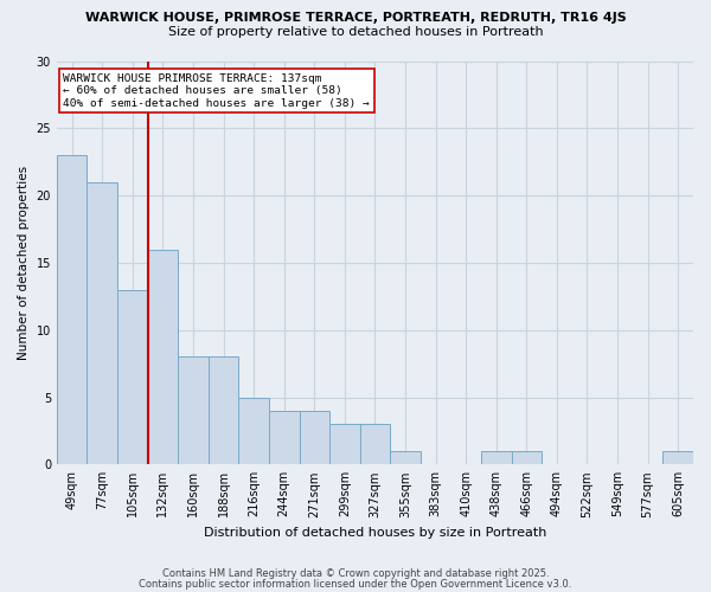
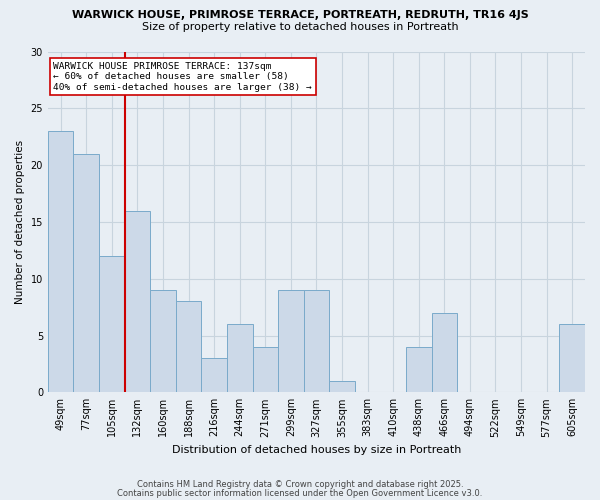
105sqm: 13 -> 12
160sqm: 8 -> 9
216sqm: 5 -> 3
244sqm: 4 -> 6
299sqm: 3 -> 9
327sqm: 3 -> 9
438sqm: 1 -> 4
466sqm: 1 -> 7
605sqm: 1 -> 6
